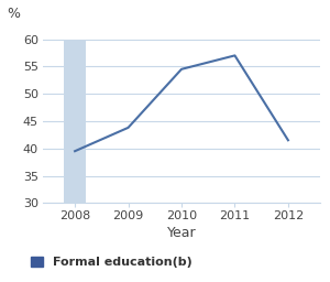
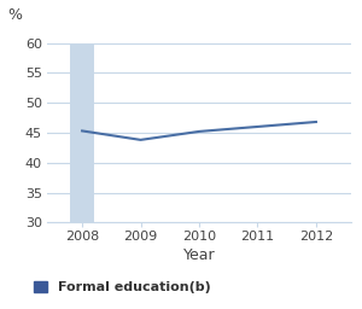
2008: 39.5 -> 45.3
2010: 54.5 -> 45.2
2011: 57.0 -> 46.0
2012: 41.5 -> 46.8
